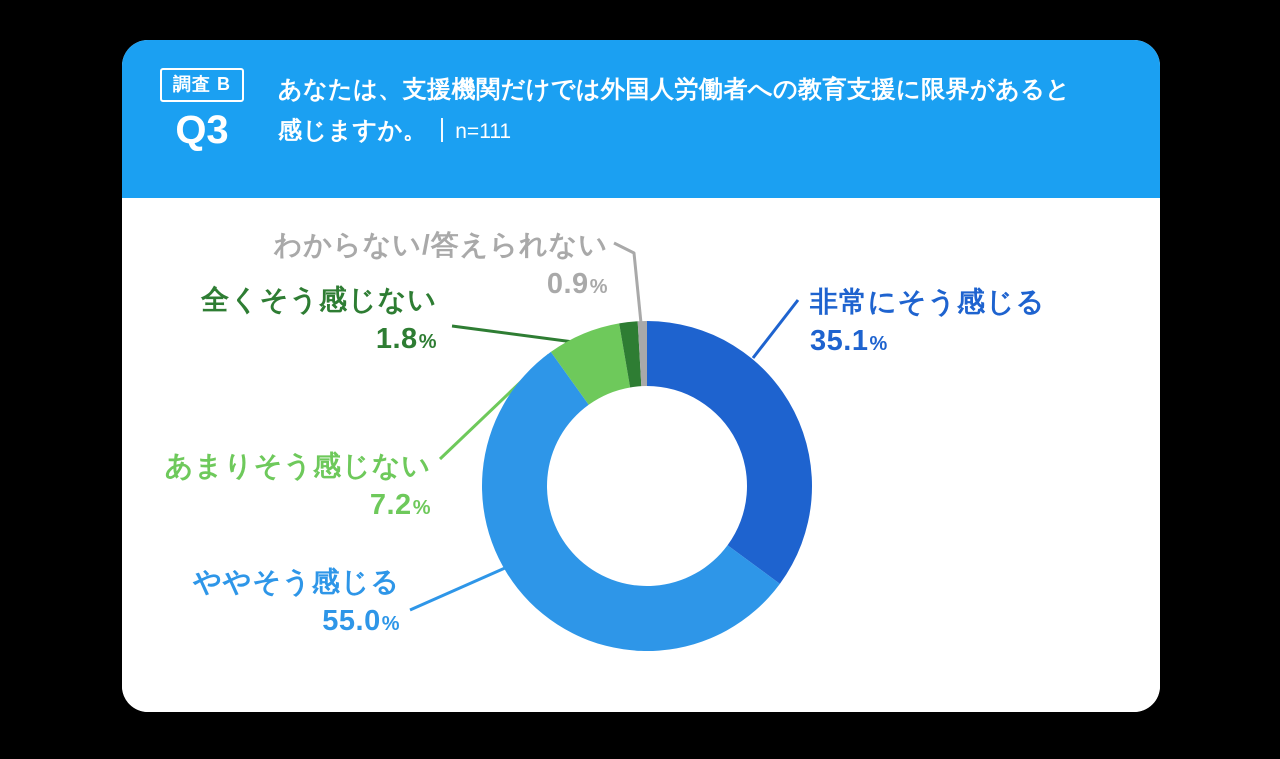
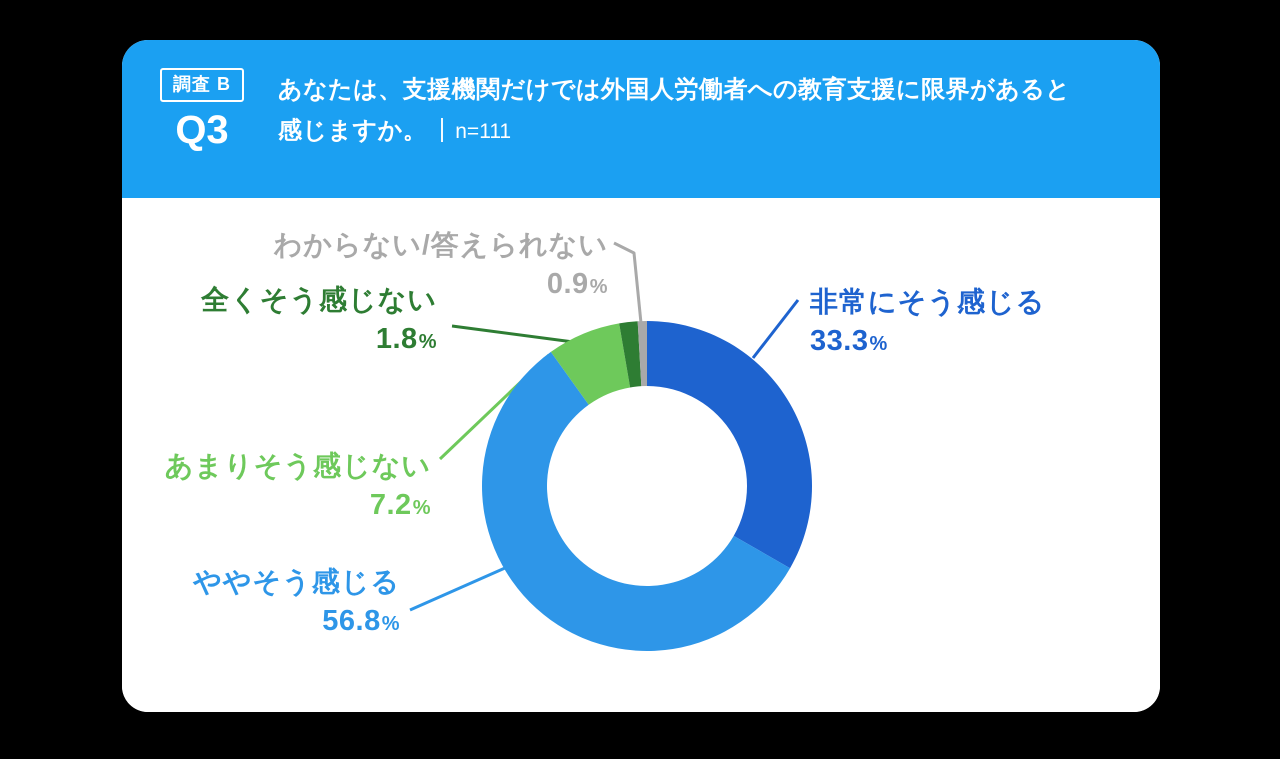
非常にそう感じる: 35.1 -> 33.3
ややそう感じる: 55.0 -> 56.8
